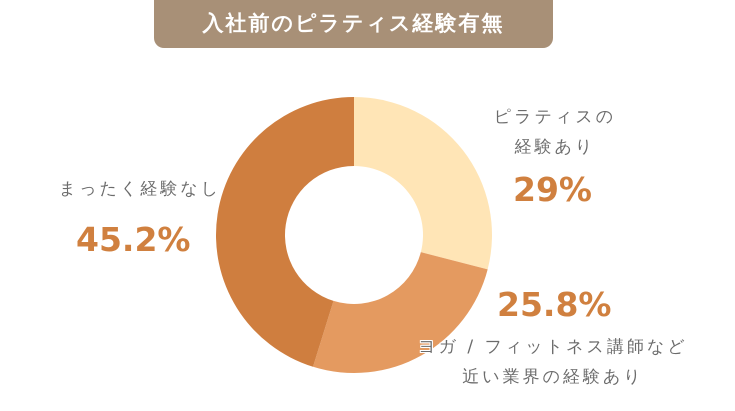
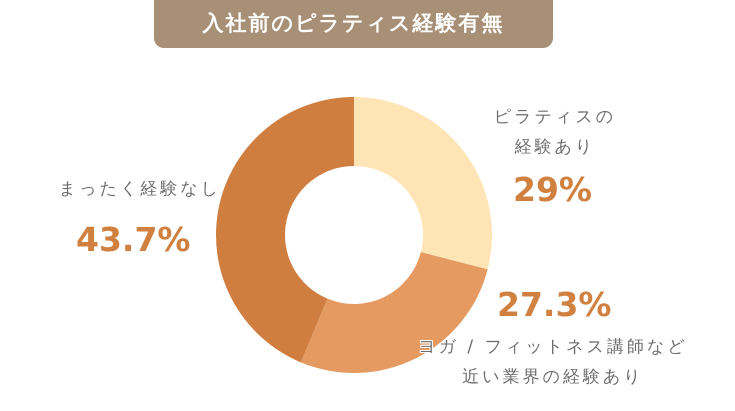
ヨガ / フィットネス講師など近い業界の経験あり: 25.8% -> 27.3%
まったく経験なし: 45.2% -> 43.7%
